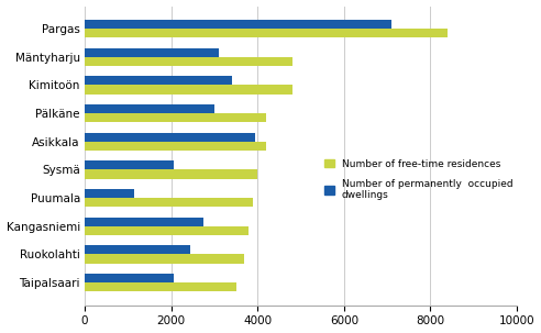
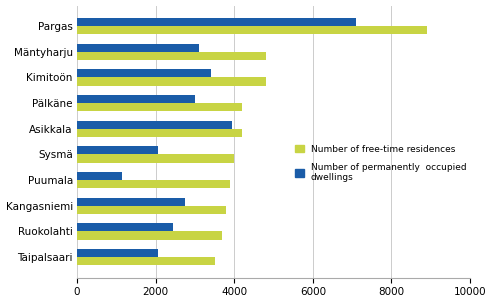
Number of free-time residences/Pargas: 8400 -> 8900
